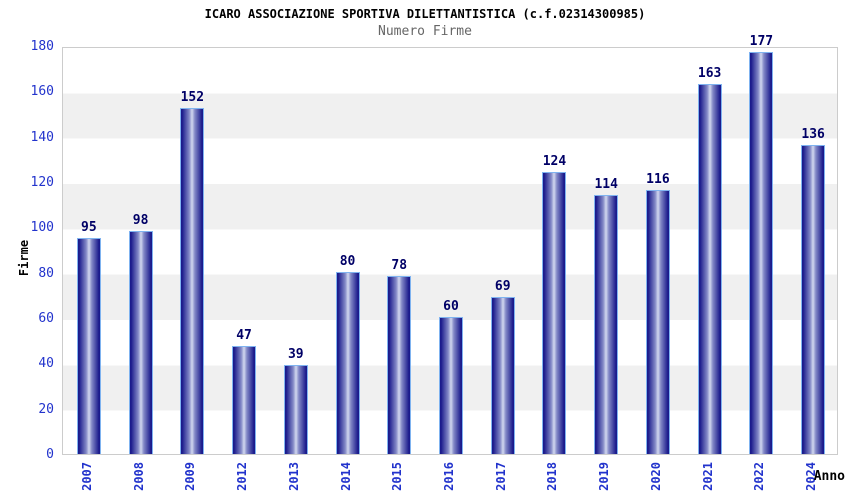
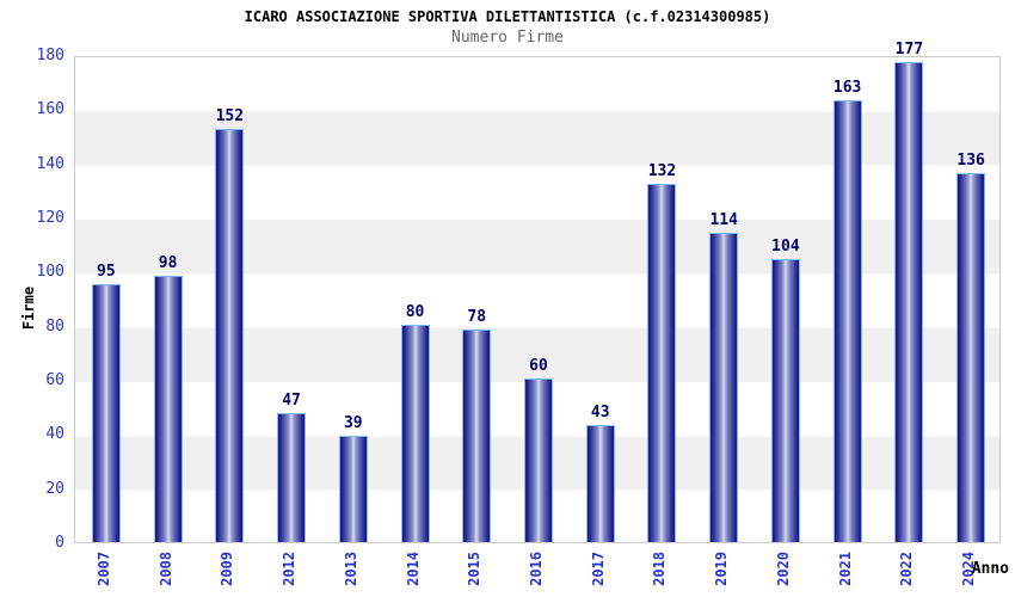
2017: 69 -> 43
2018: 124 -> 132
2020: 116 -> 104
